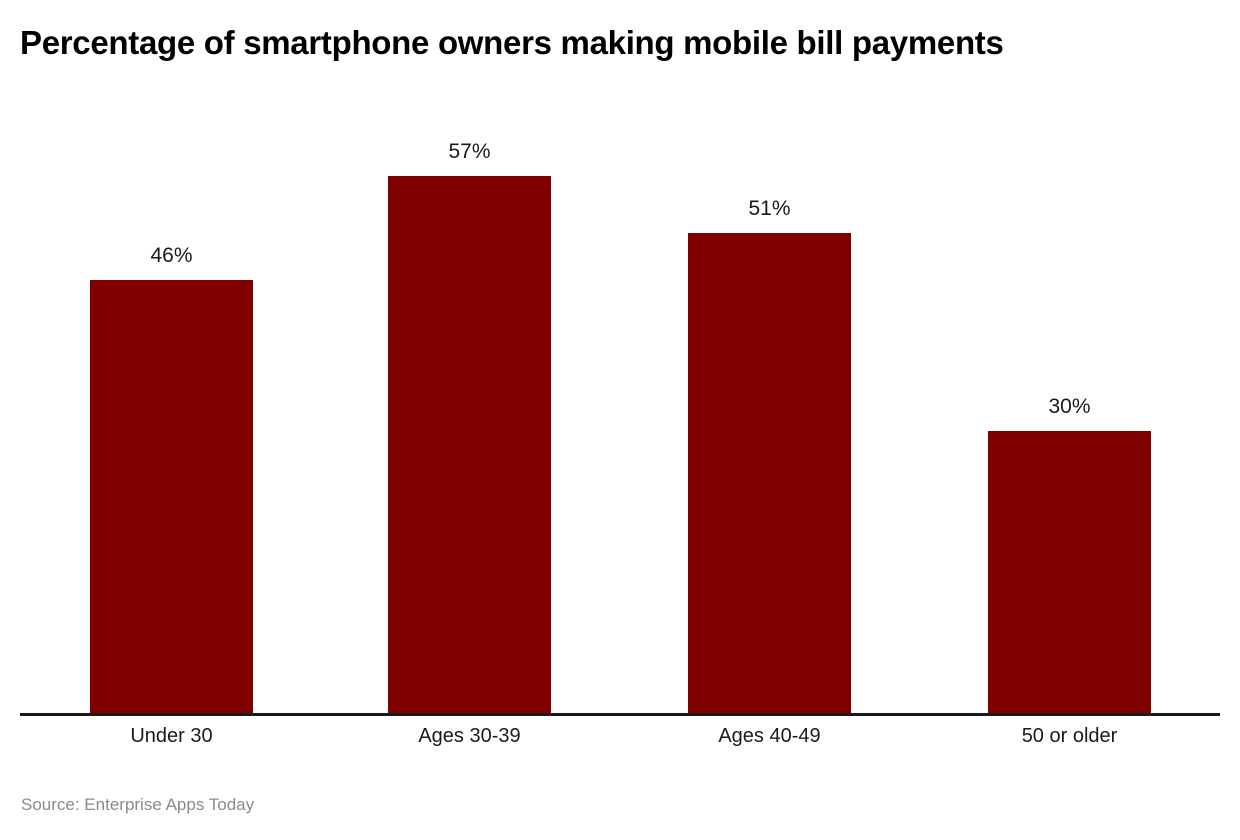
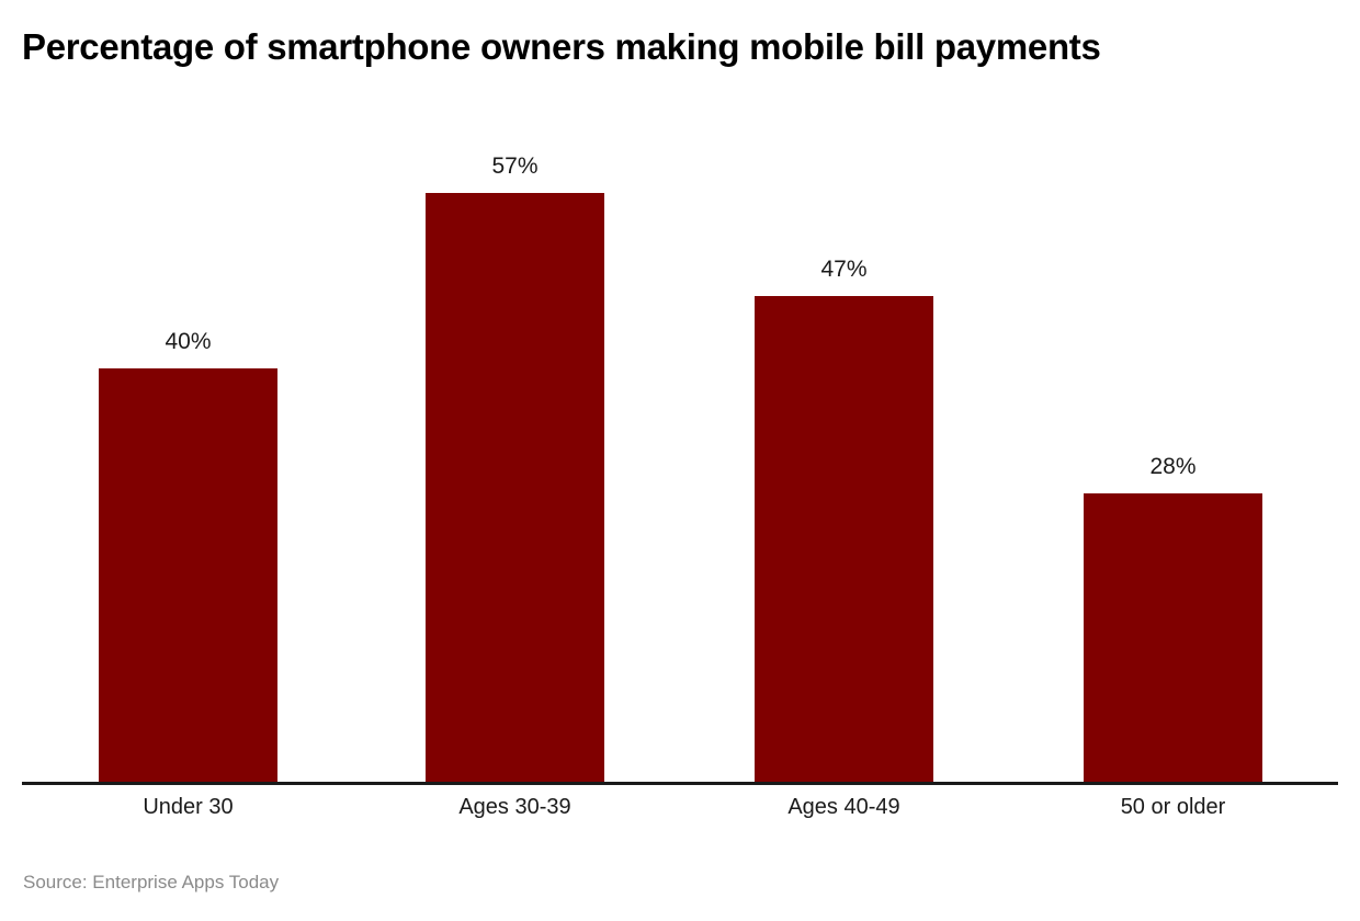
Under 30: 46% -> 40%
Ages 40-49: 51% -> 47%
50 or older: 30% -> 28%
